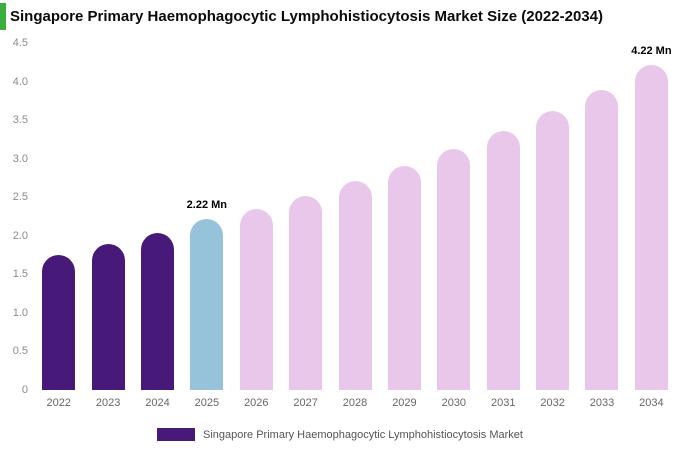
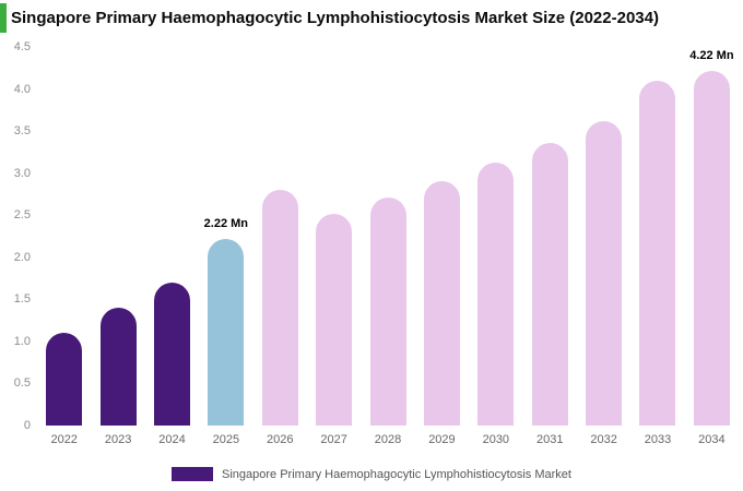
2022: 1.8 -> 1.1
2023: 1.9 -> 1.4
2024: 2.0 -> 1.7
2026: 2.4 -> 2.8
2033: 3.9 -> 4.1
